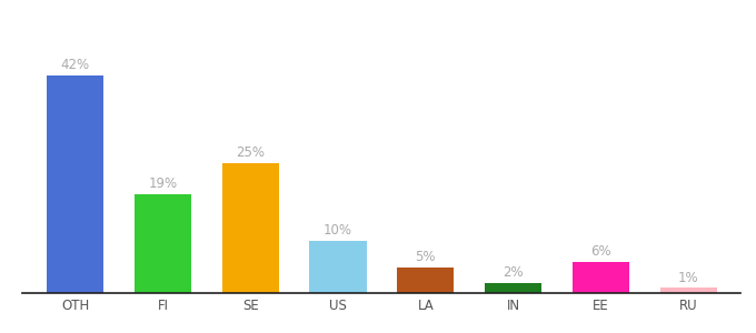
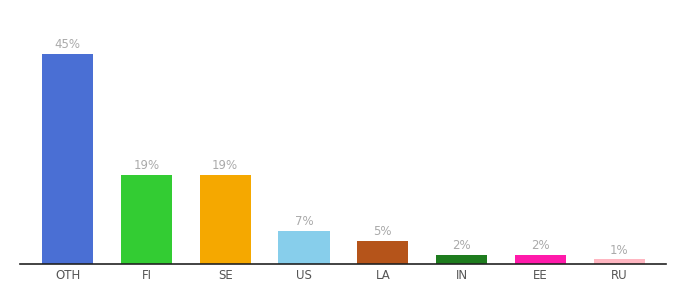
OTH: 42% -> 45%
SE: 25% -> 19%
US: 10% -> 7%
EE: 6% -> 2%
